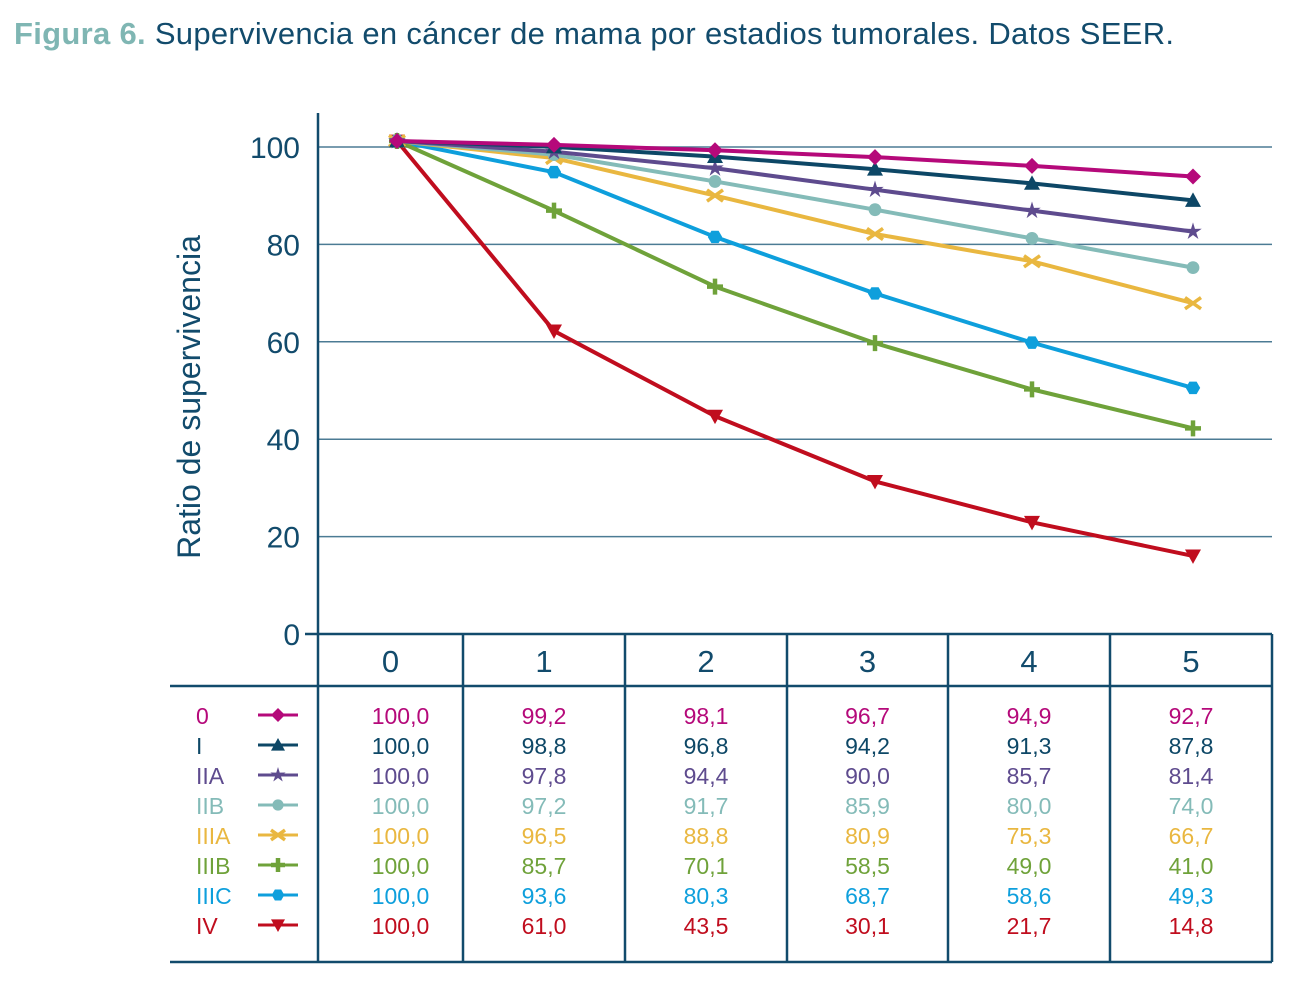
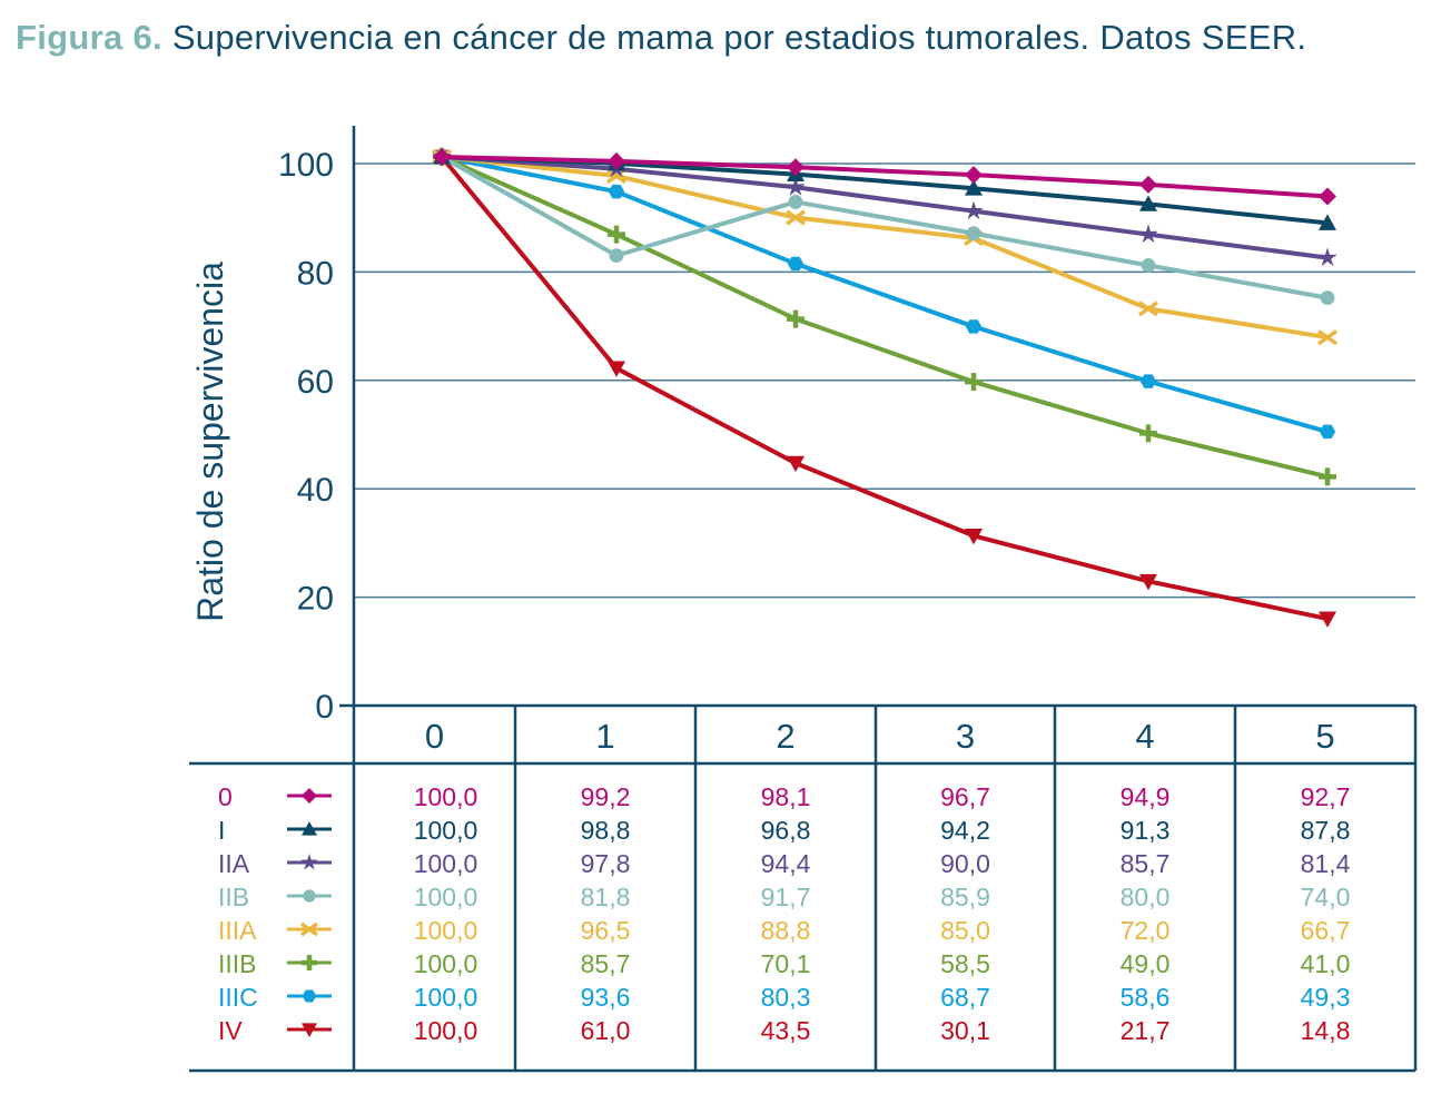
IIB/1: 97,2 -> 81,8
IIIA/3: 80,9 -> 85,0
IIIA/4: 75,3 -> 72,0
